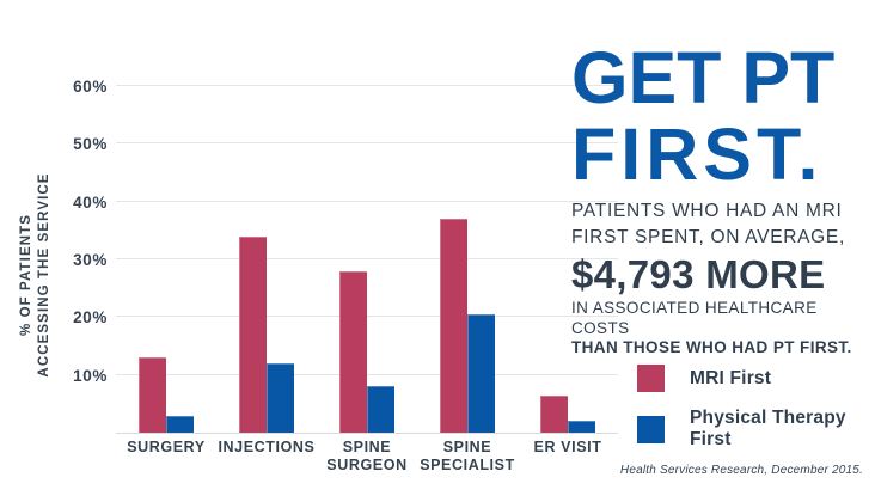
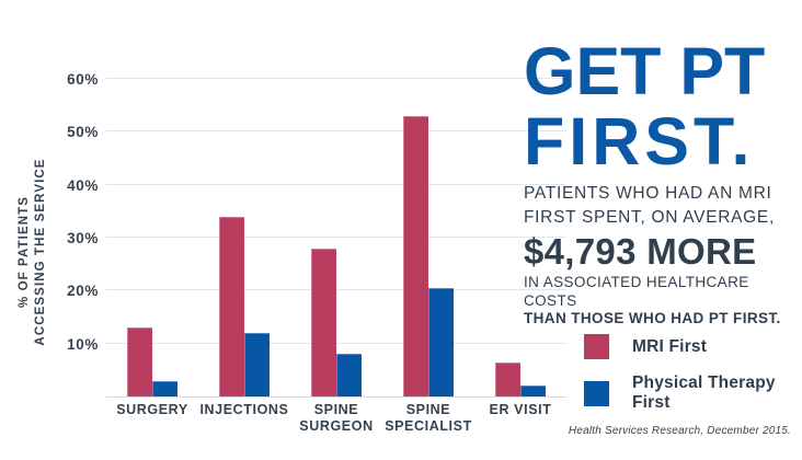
MRI First/SPINE SPECIALIST: 37% -> 53%
